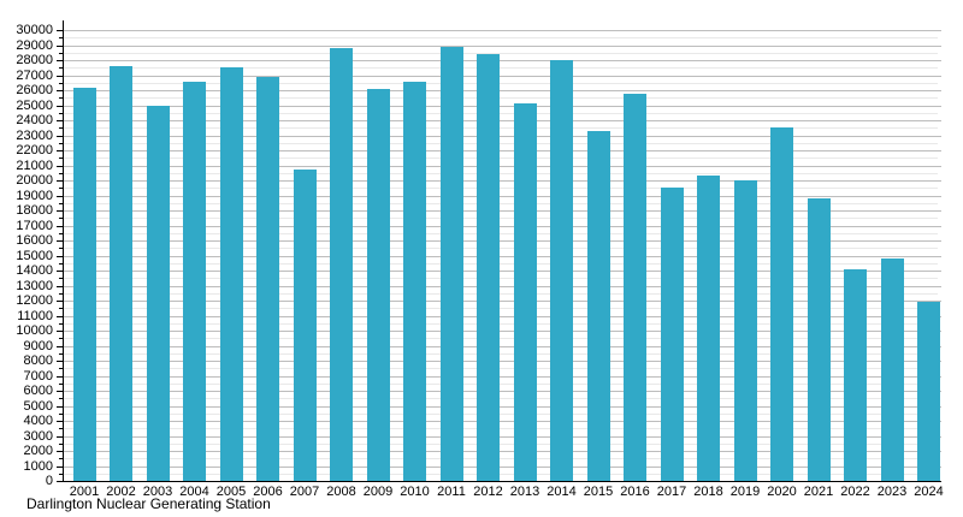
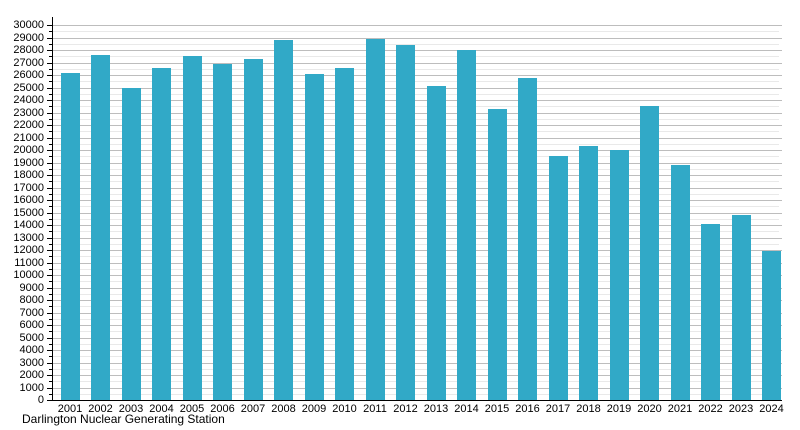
2007: 20700 -> 27300
